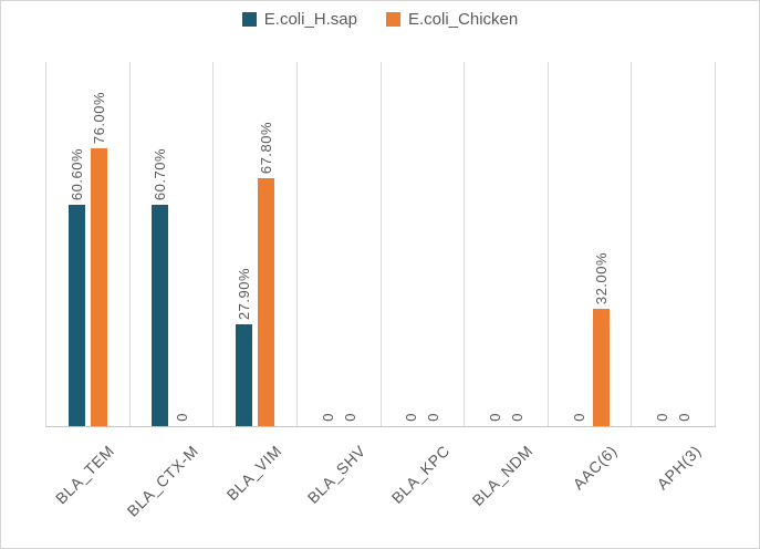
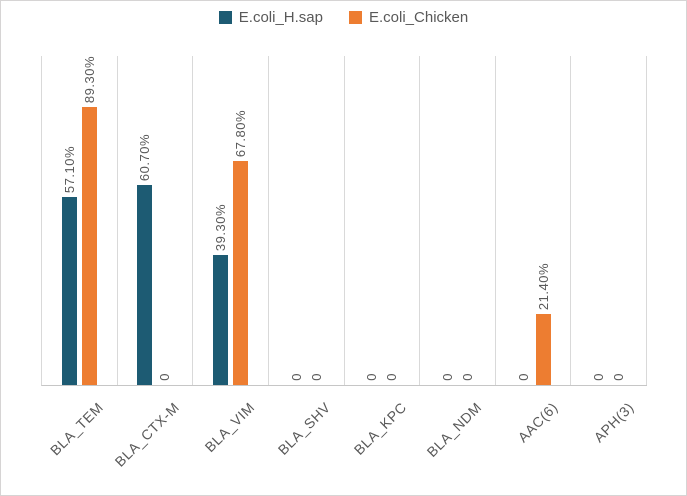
E.coli_H.sap/BLA_TEM: 60.60% -> 57.10%
E.coli_Chicken/BLA_TEM: 76.00% -> 89.30%
E.coli_H.sap/BLA_VIM: 27.90% -> 39.30%
E.coli_Chicken/AAC(6): 32.00% -> 21.40%
